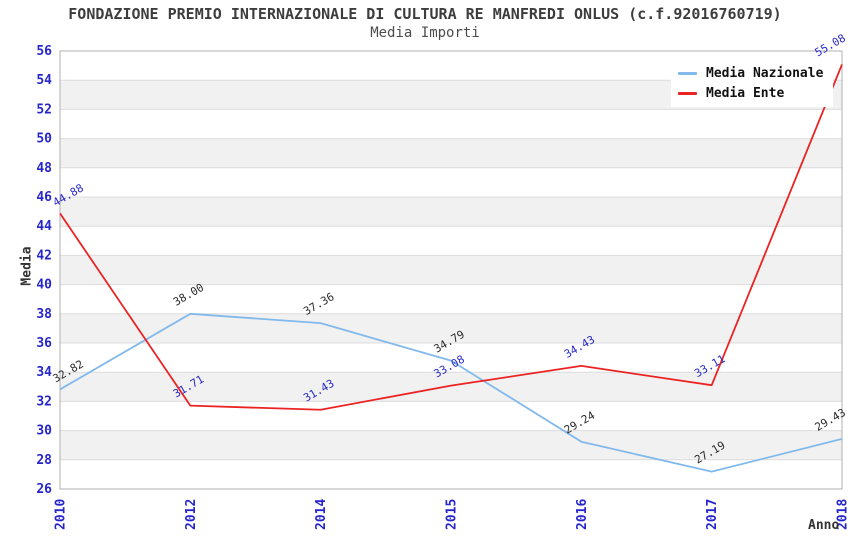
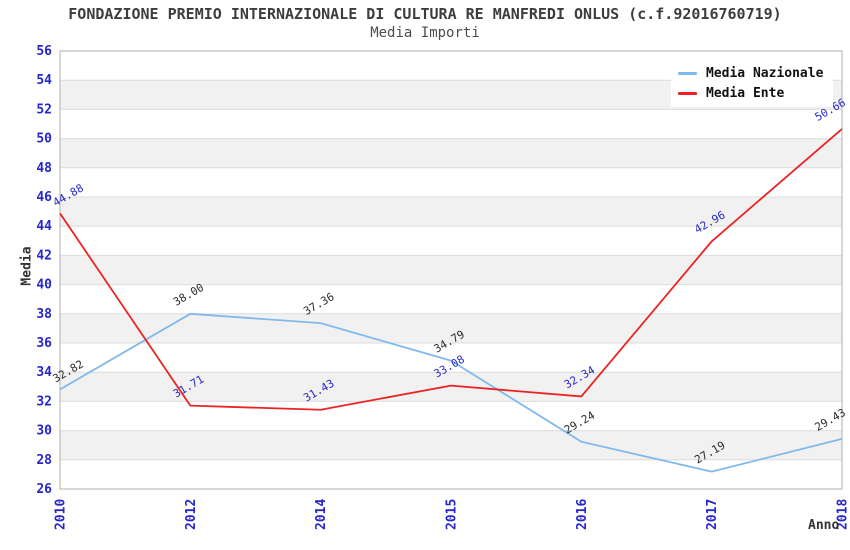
Media Ente/2016: 34.43 -> 32.34
Media Ente/2017: 33.11 -> 42.96
Media Ente/2018: 55.08 -> 50.66
